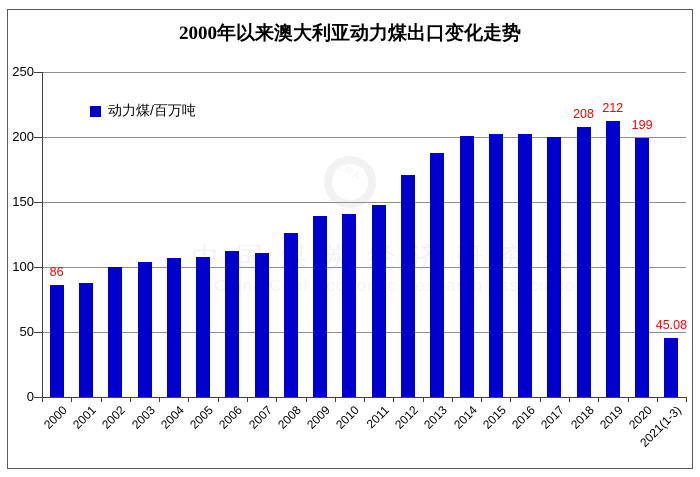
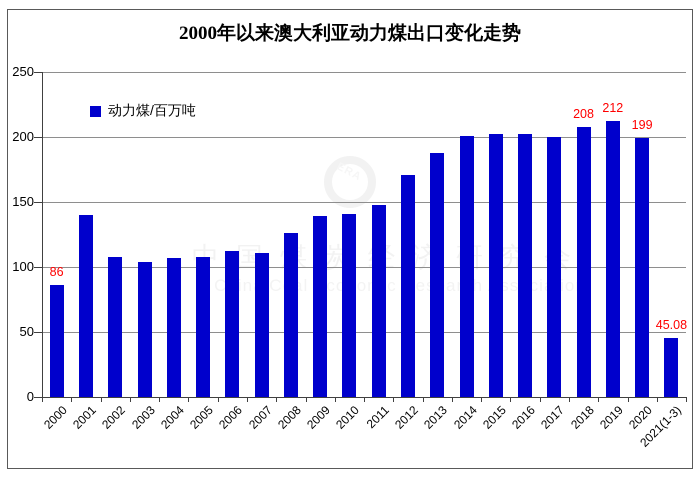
2001: 88 -> 140
2002: 100 -> 108
